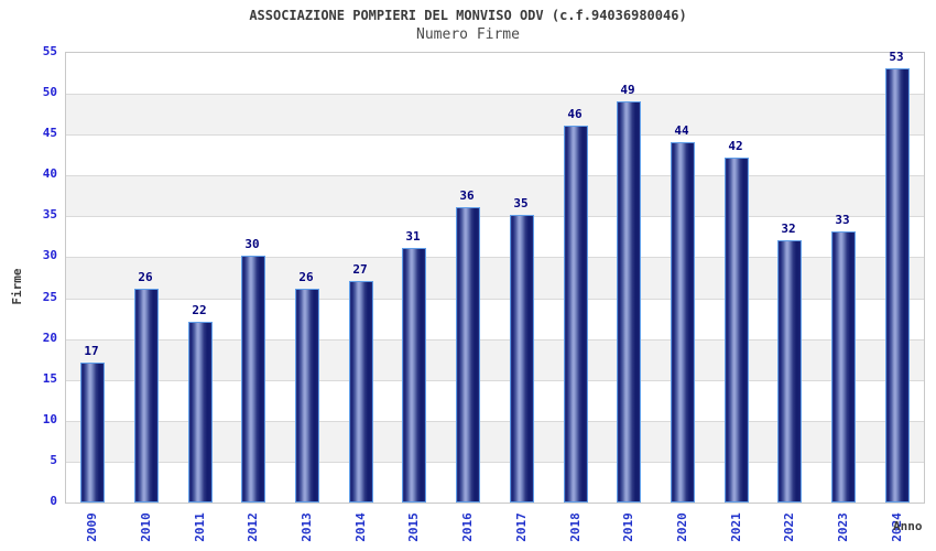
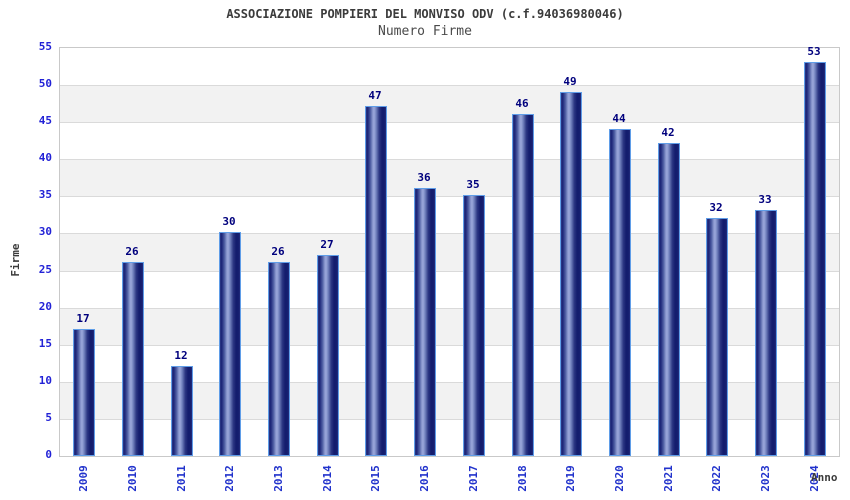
2011: 22 -> 12
2015: 31 -> 47
